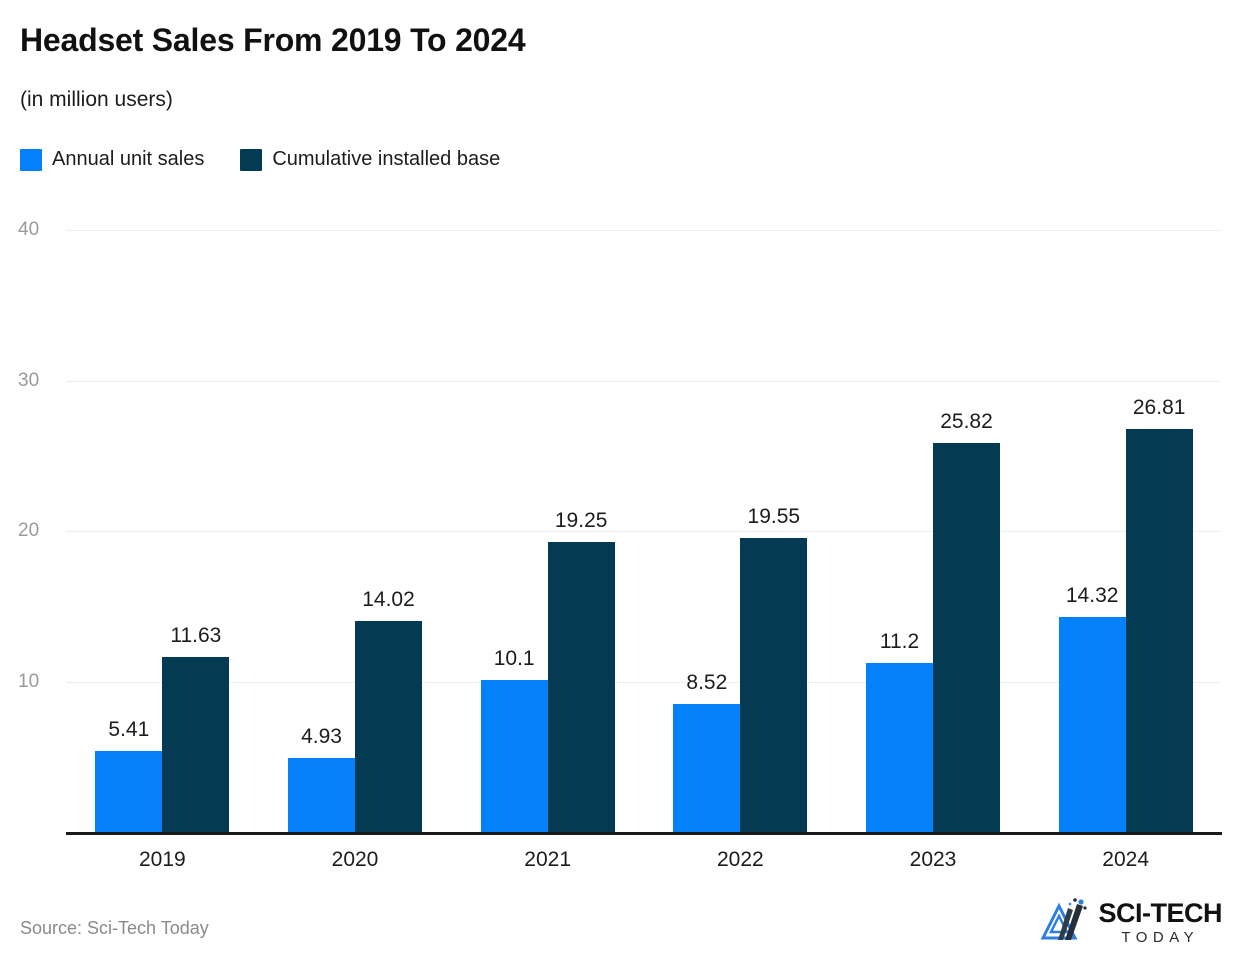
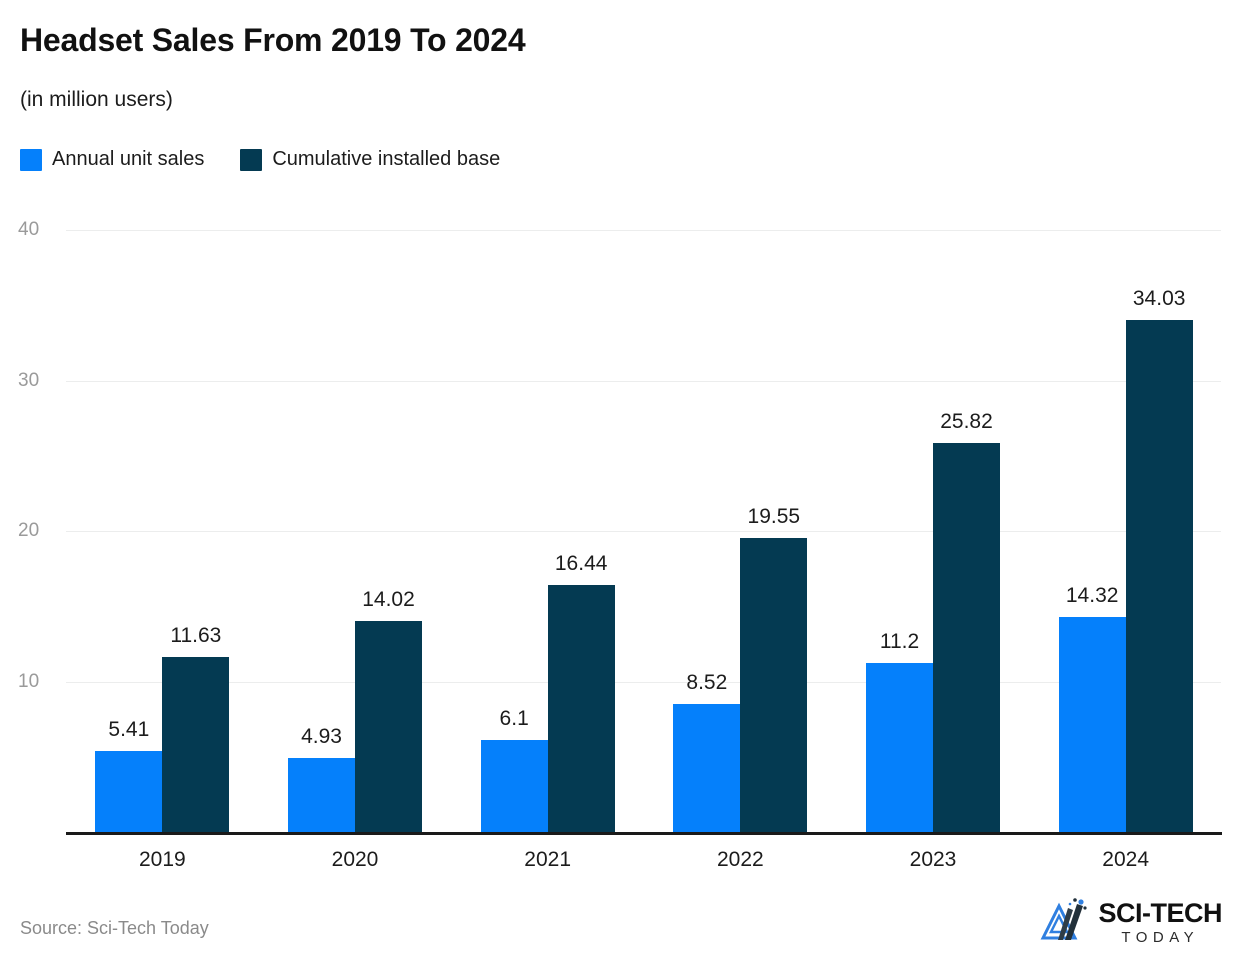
Annual unit sales/2021: 10.1 -> 6.1
Cumulative installed base/2021: 19.25 -> 16.44
Cumulative installed base/2024: 26.81 -> 34.03
